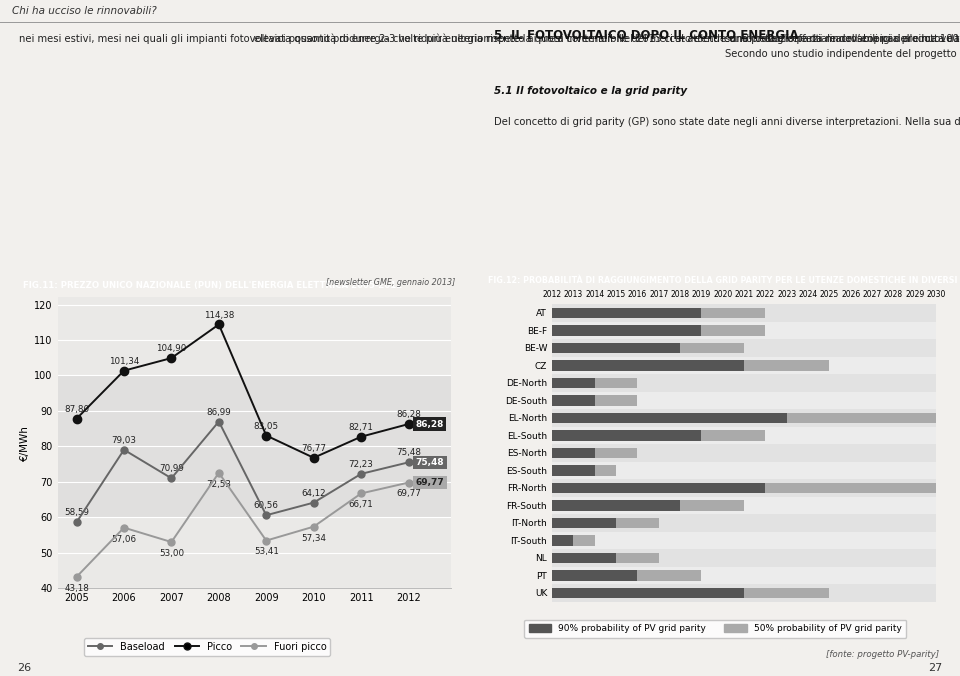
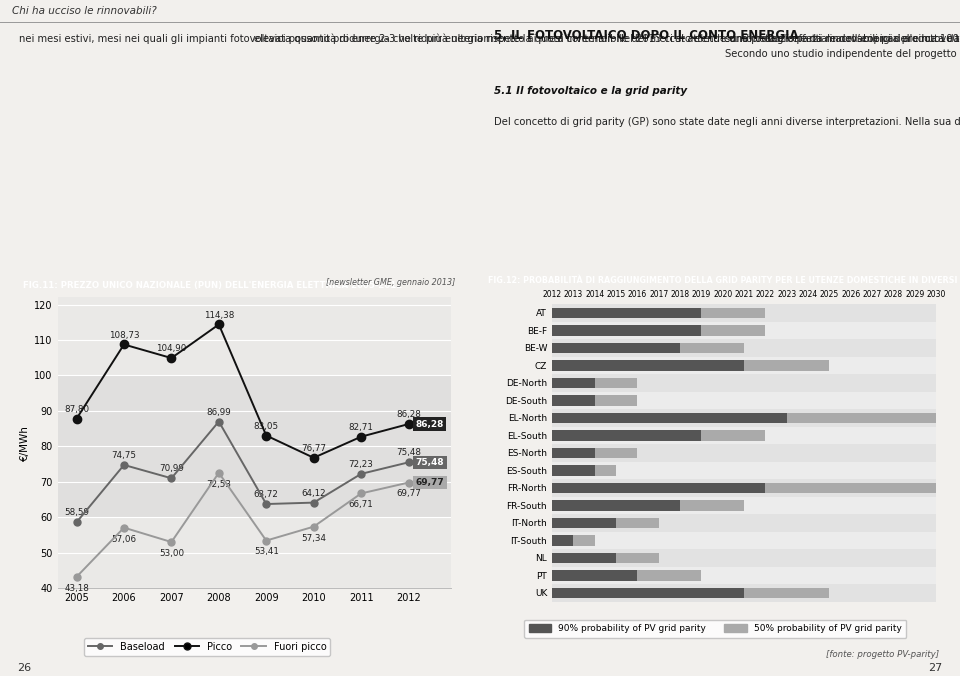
Baseload/2006: 79,03 -> 74,75
Picco/2006: 101,34 -> 108,73
Baseload/2009: 60,56 -> 63,72
